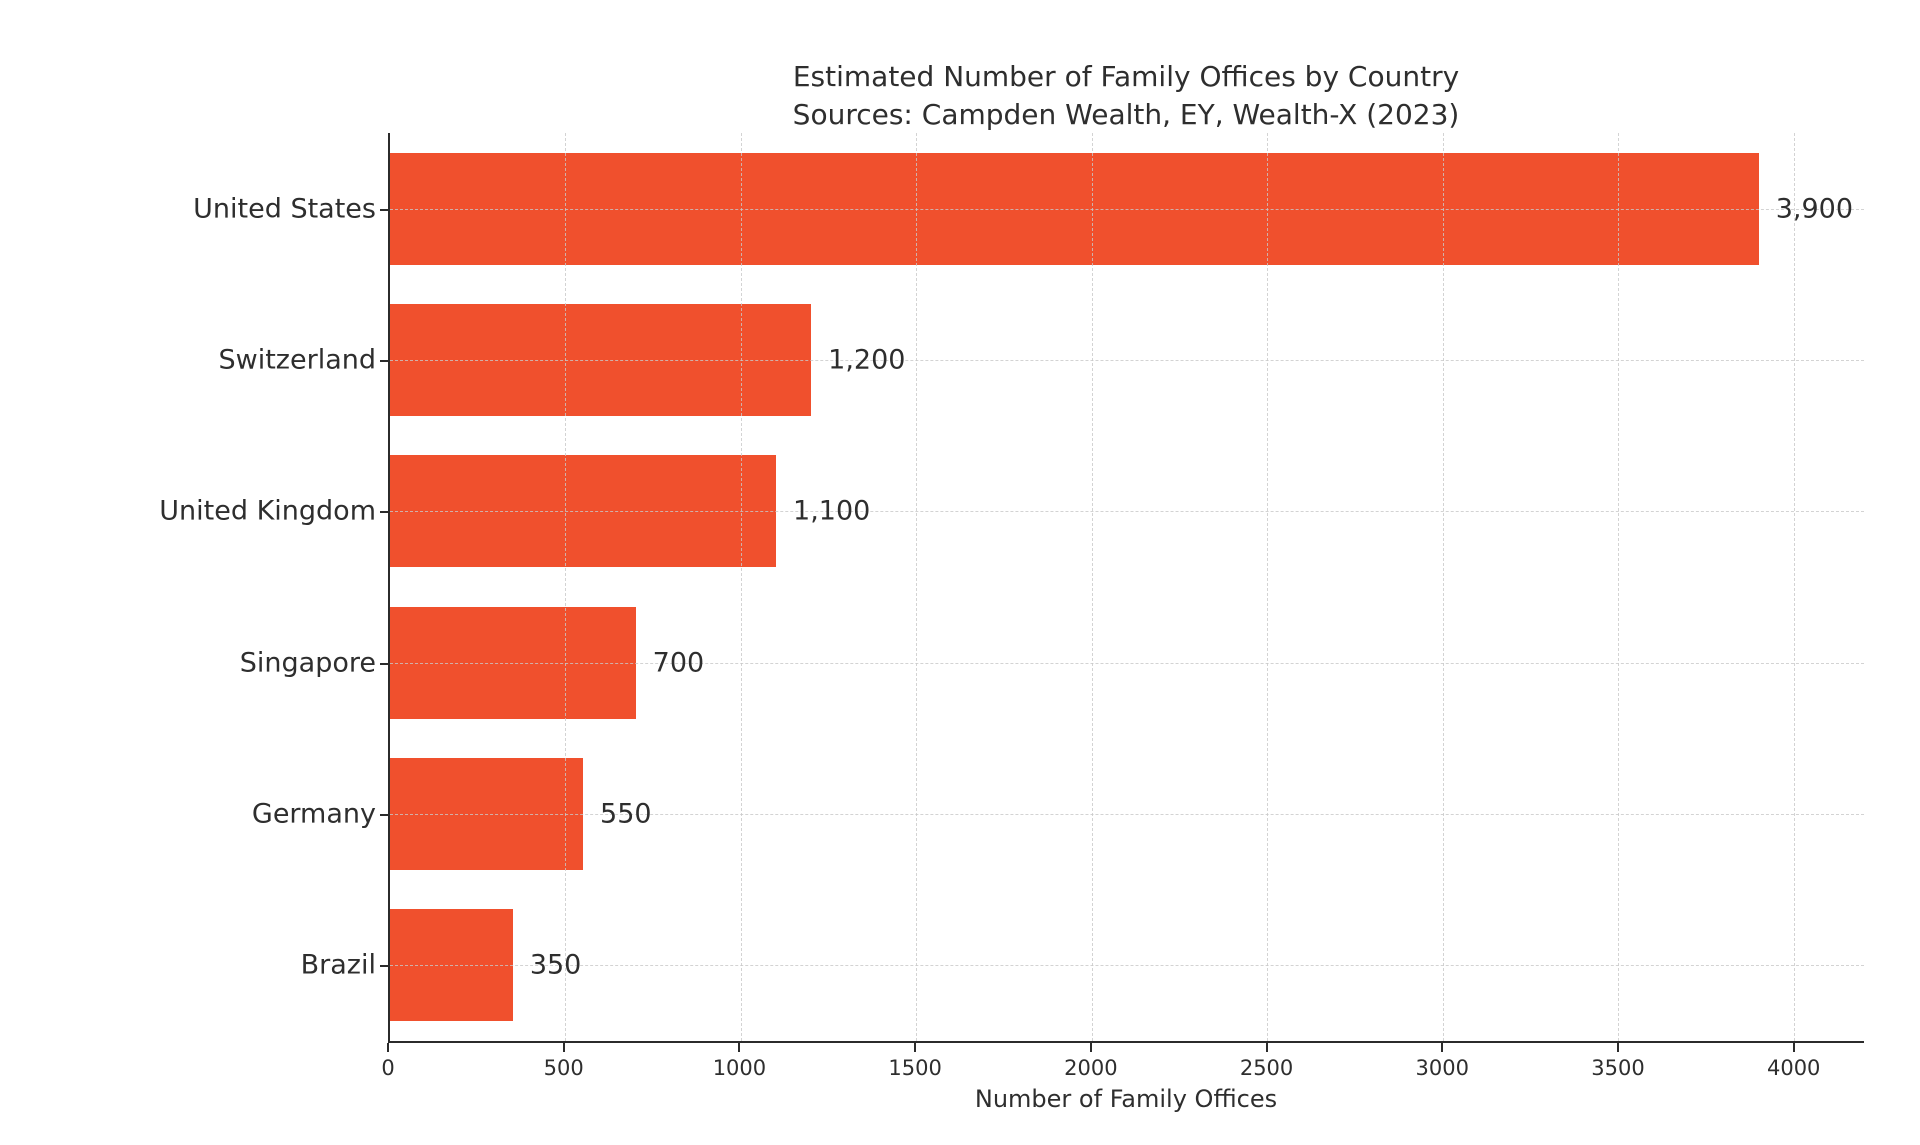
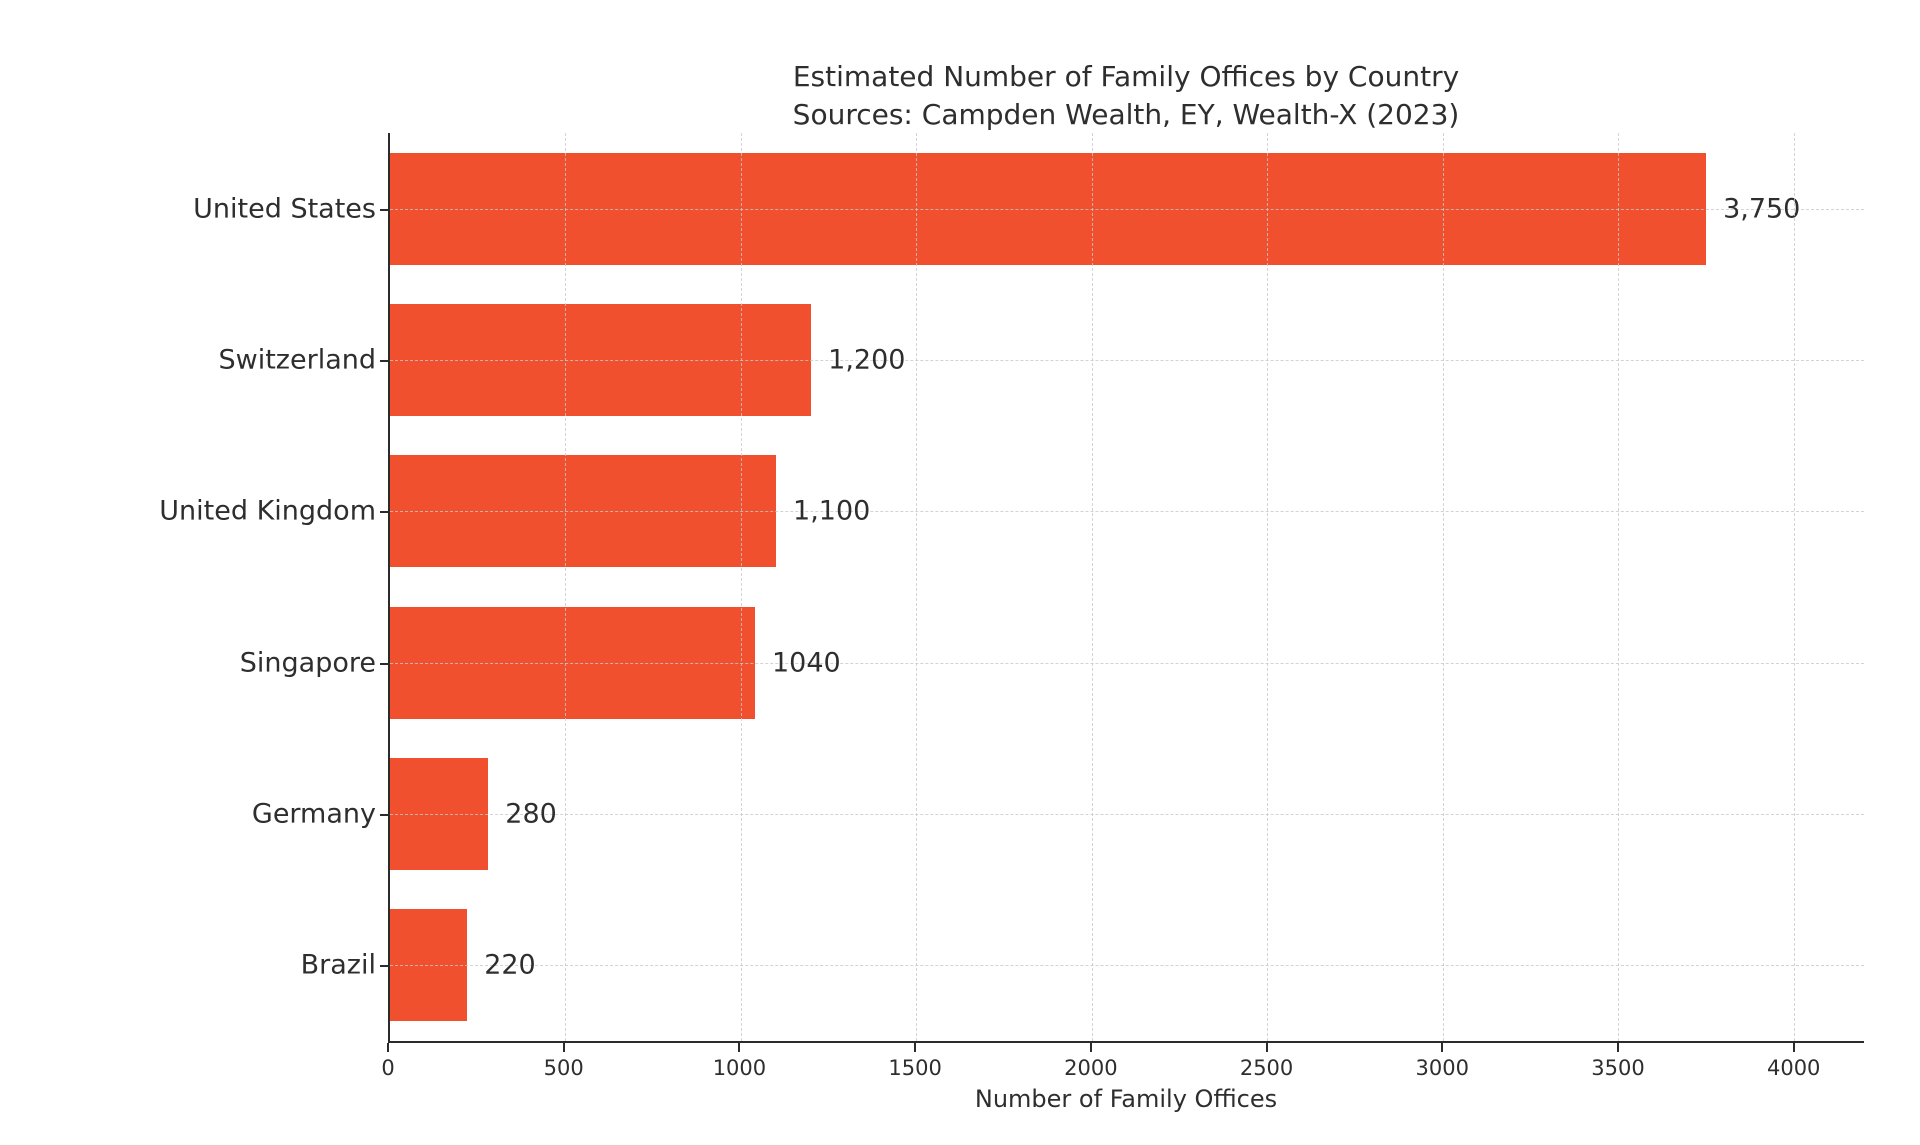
United States: 3,900 -> 3,750
Singapore: 700 -> 1040
Germany: 550 -> 280
Brazil: 350 -> 220
